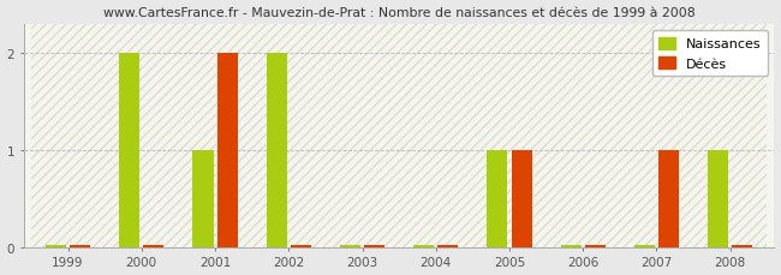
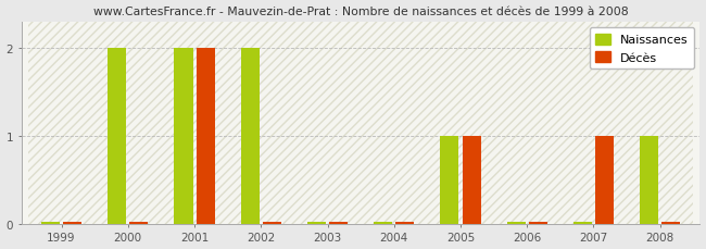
Naissances/2001: 1 -> 2
